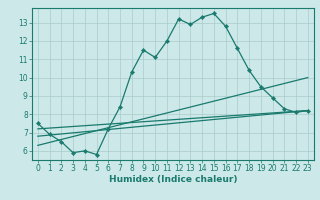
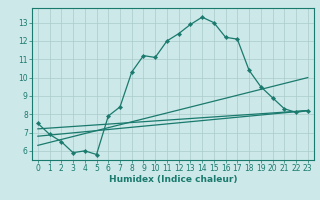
6: 7.2 -> 7.9
9: 11.5 -> 11.2
12: 13.2 -> 12.4
15: 13.5 -> 13.0
16: 12.8 -> 12.2
17: 11.6 -> 12.1
